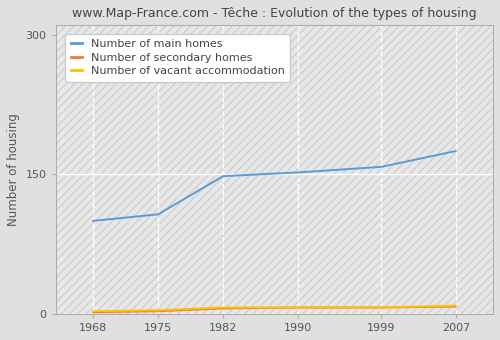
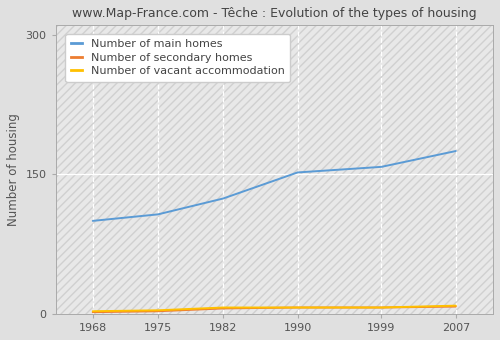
Number of main homes/1982: 148 -> 124
